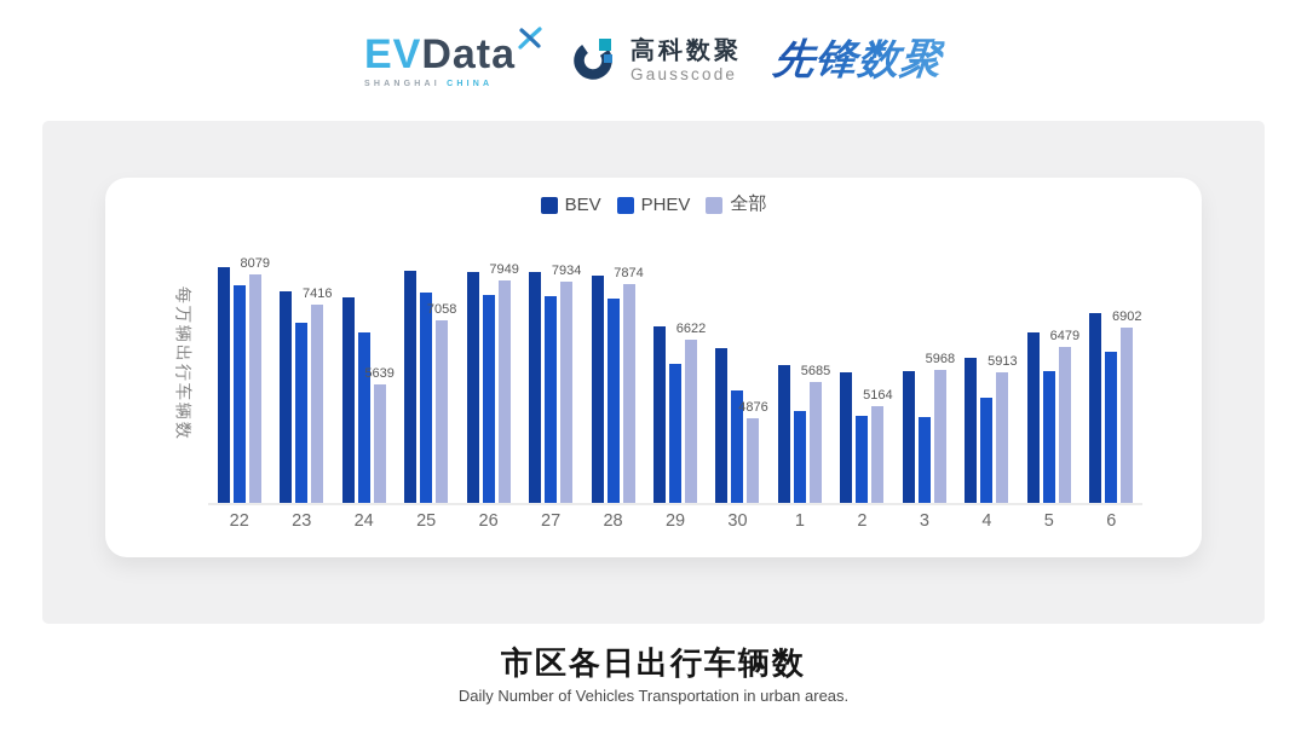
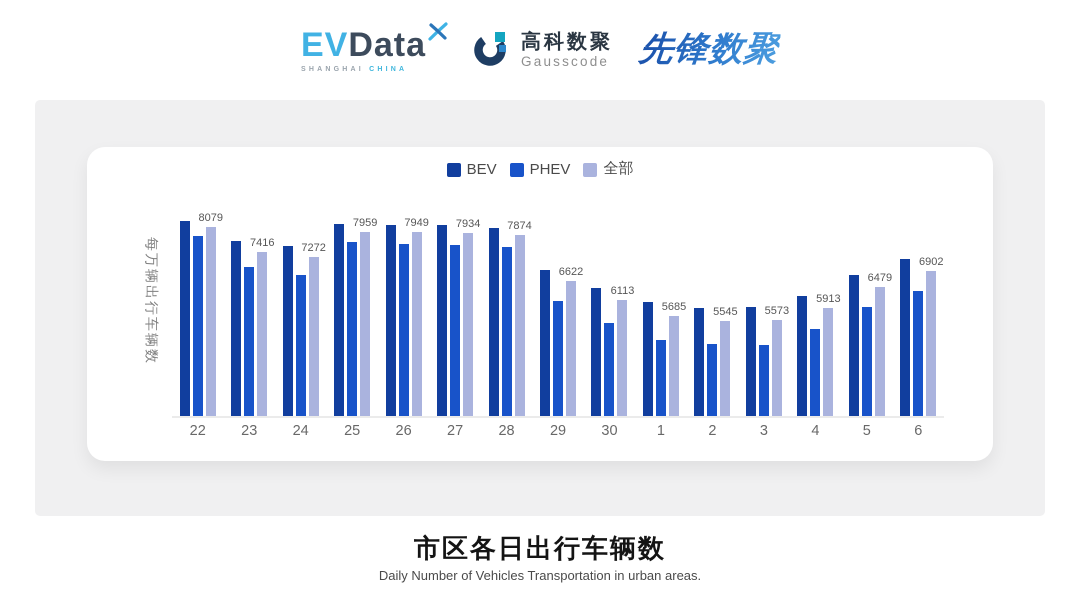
全部/24: 5639 -> 7272
全部/25: 7058 -> 7959
全部/30: 4876 -> 6113
全部/2: 5164 -> 5545
全部/3: 5968 -> 5573
